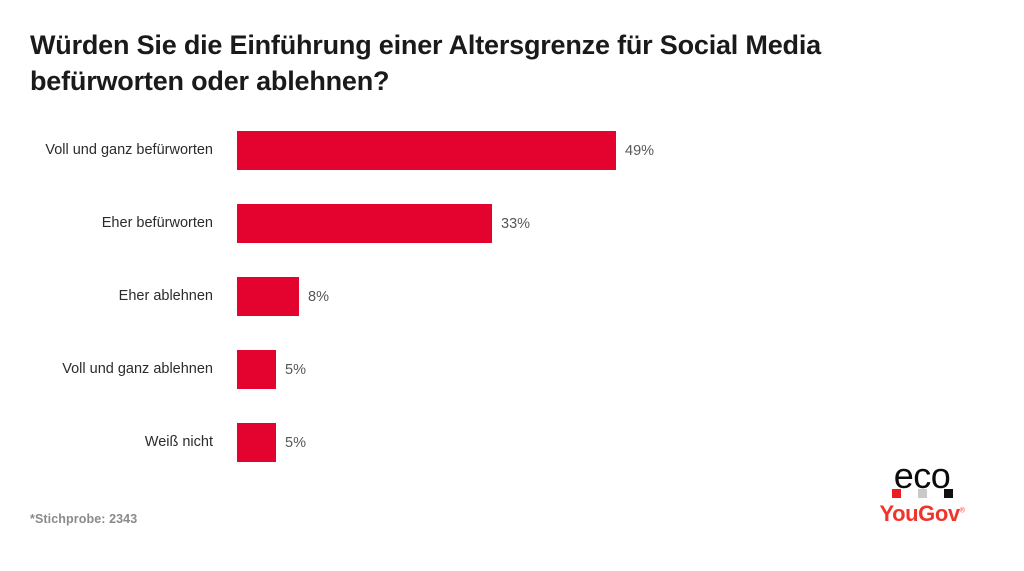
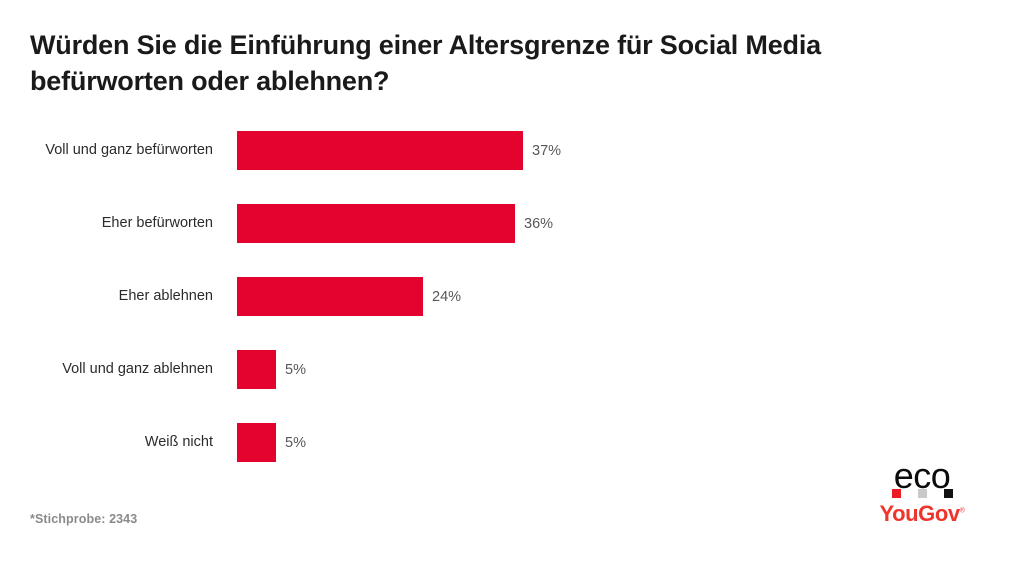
Voll und ganz befürworten: 49% -> 37%
Eher befürworten: 33% -> 36%
Eher ablehnen: 8% -> 24%
